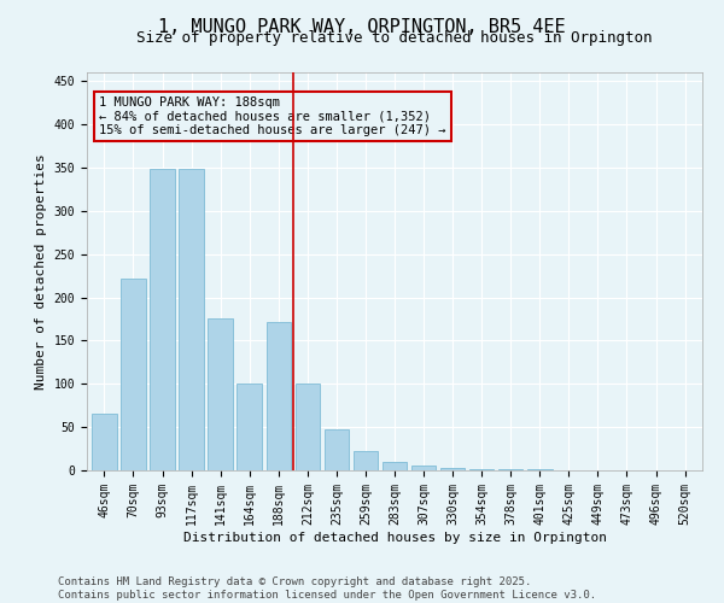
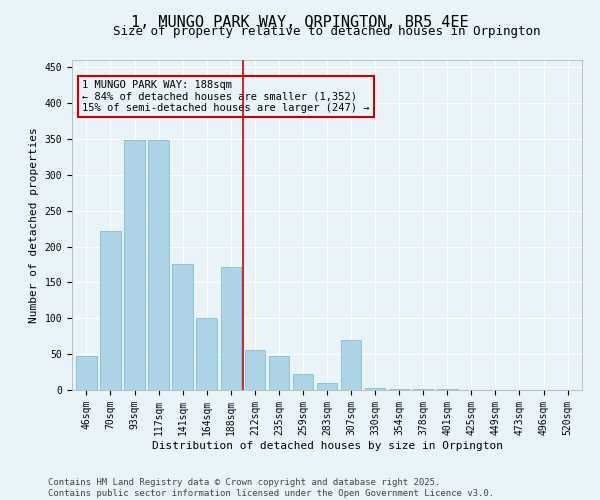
46sqm: 65 -> 48
212sqm: 100 -> 56
307sqm: 5 -> 70
